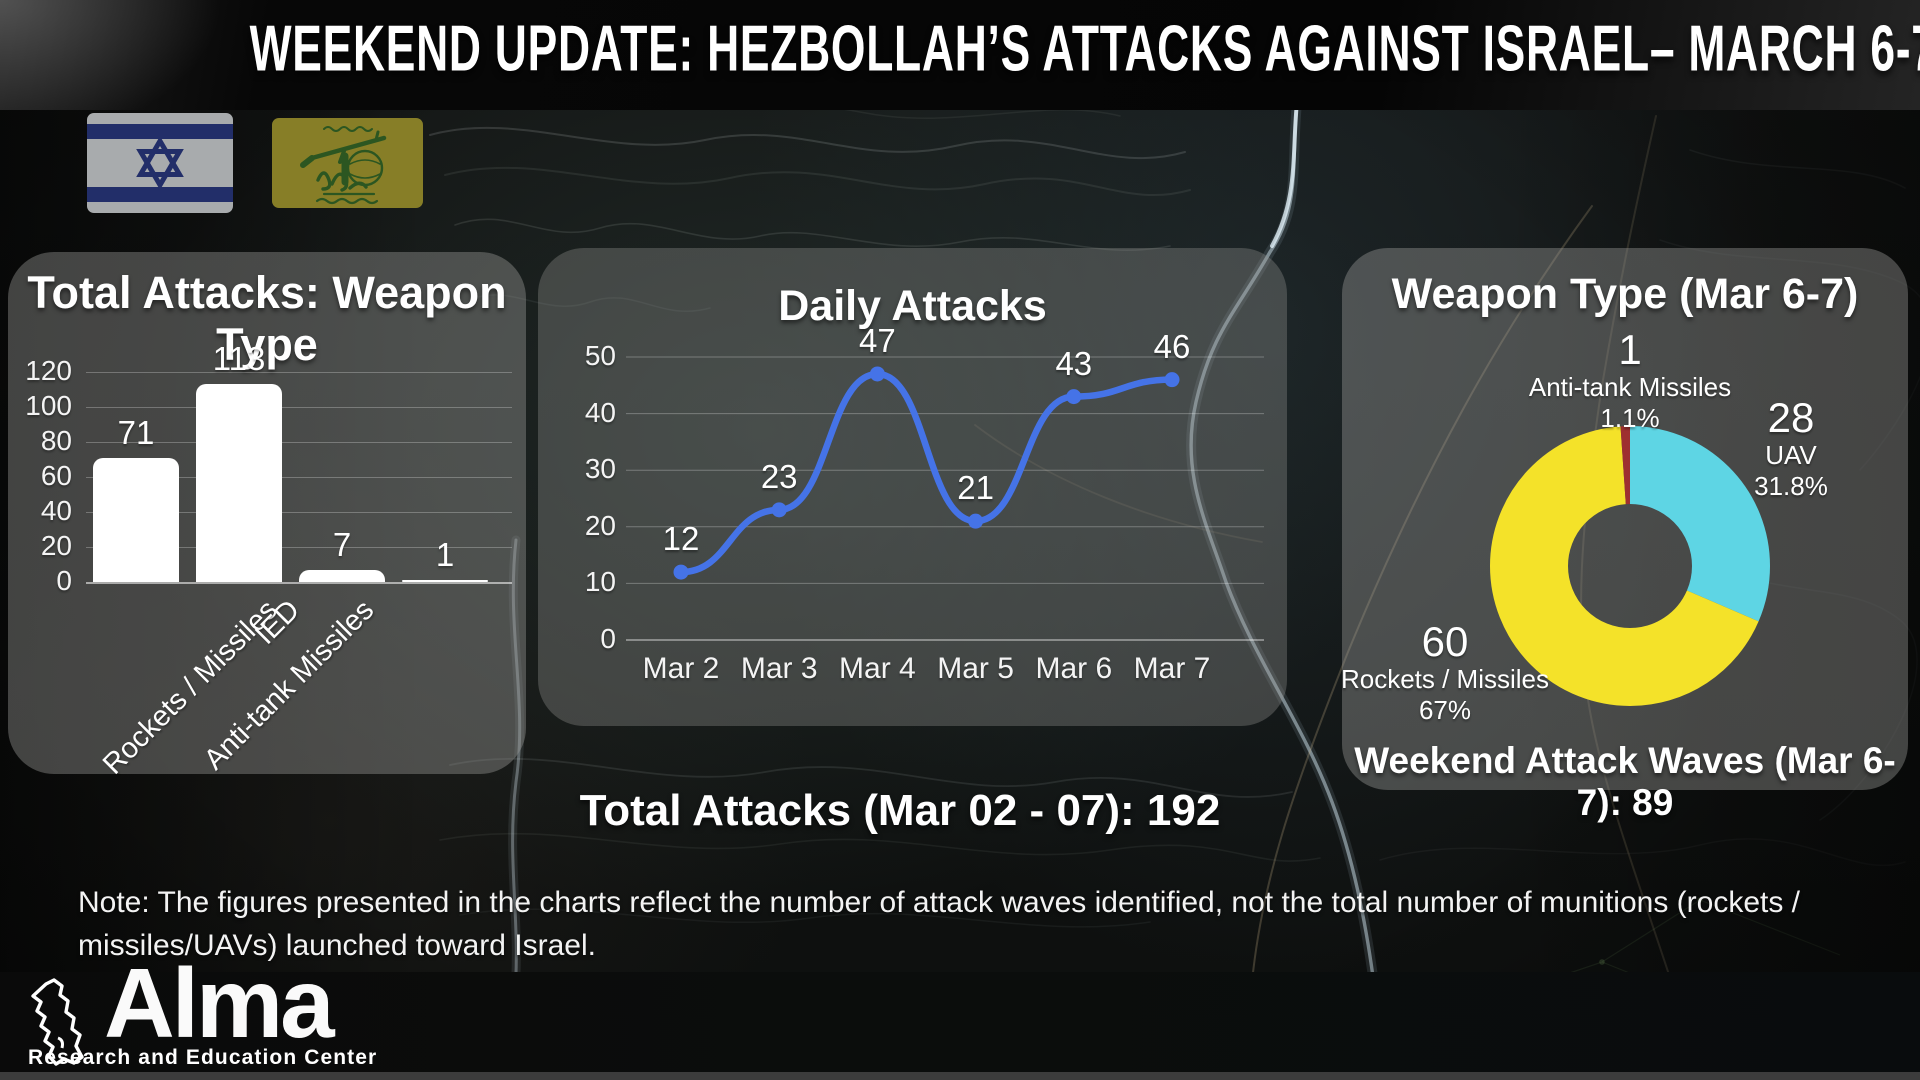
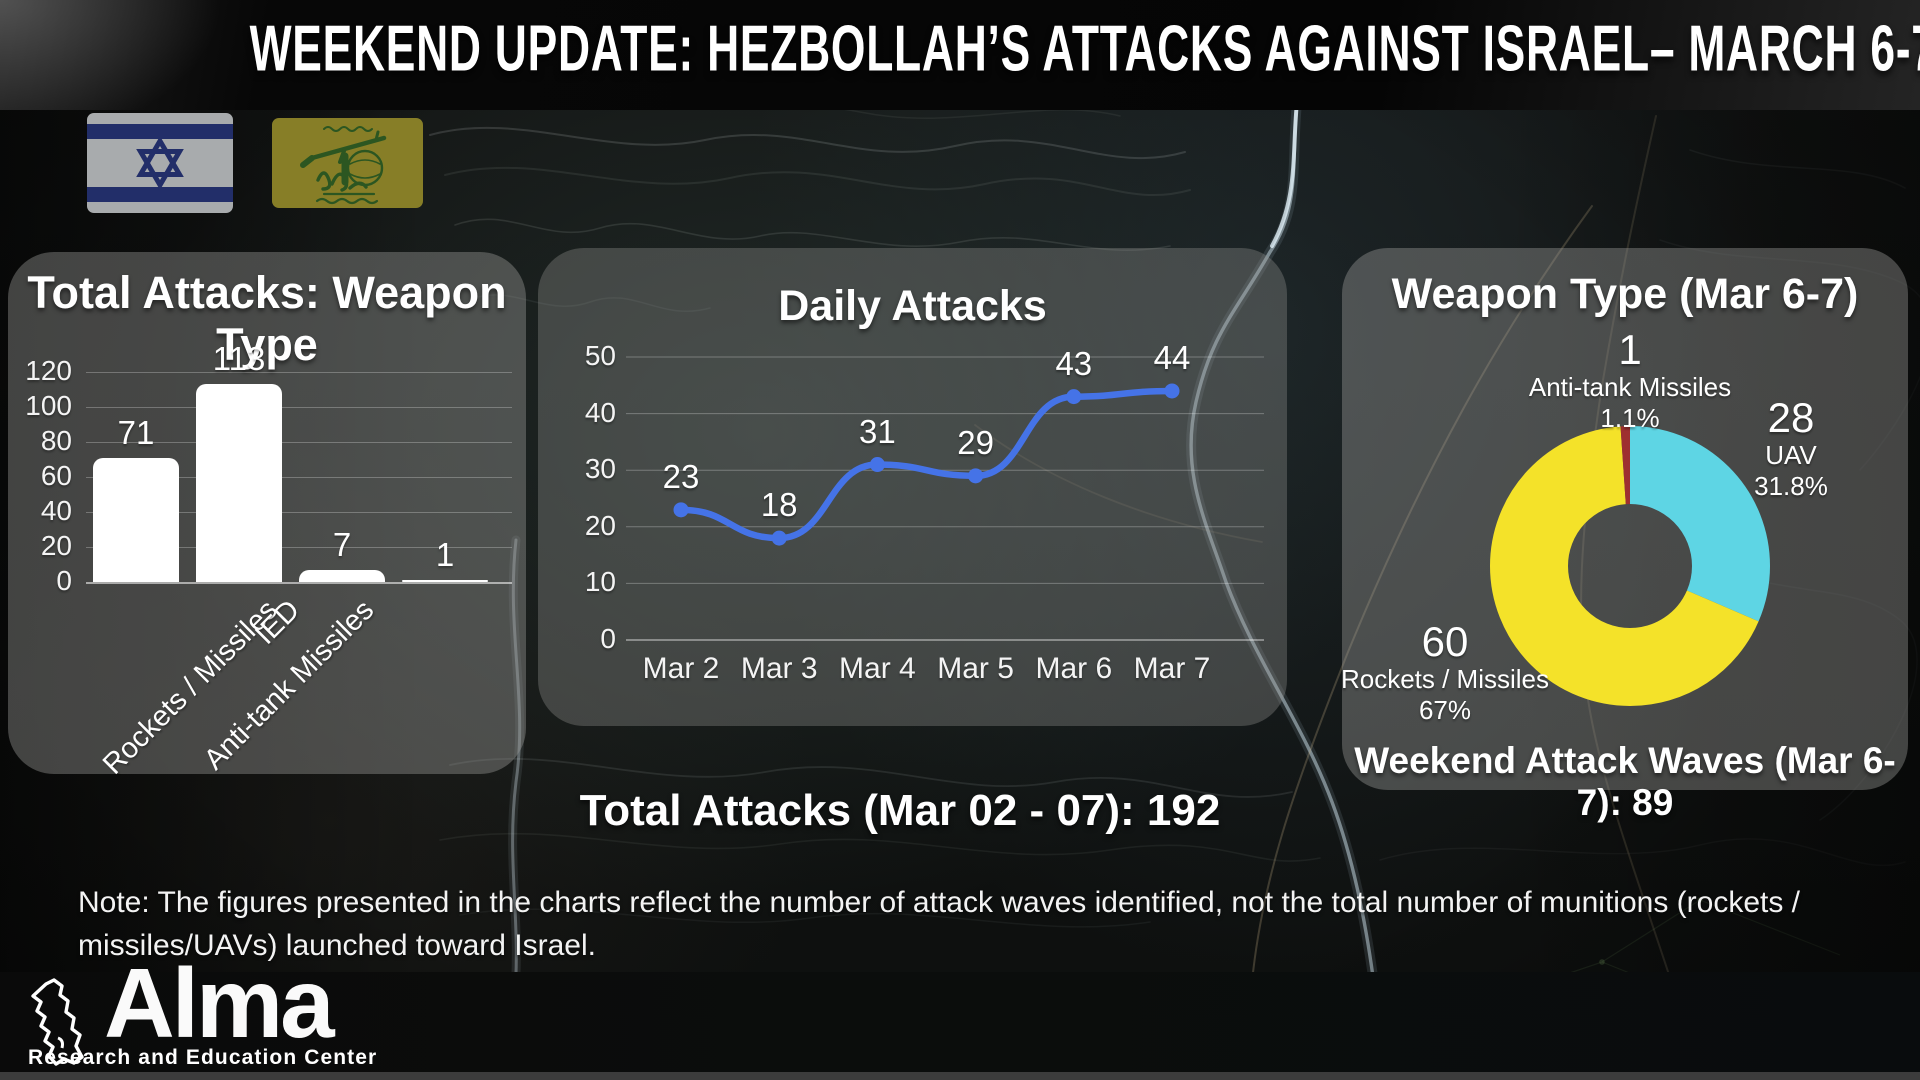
Daily Attacks/Mar 2: 12 -> 23
Daily Attacks/Mar 3: 23 -> 18
Daily Attacks/Mar 4: 47 -> 31
Daily Attacks/Mar 5: 21 -> 29
Daily Attacks/Mar 7: 46 -> 44
